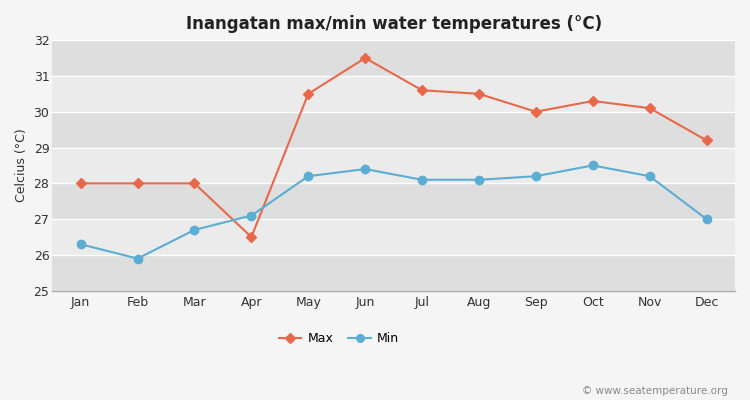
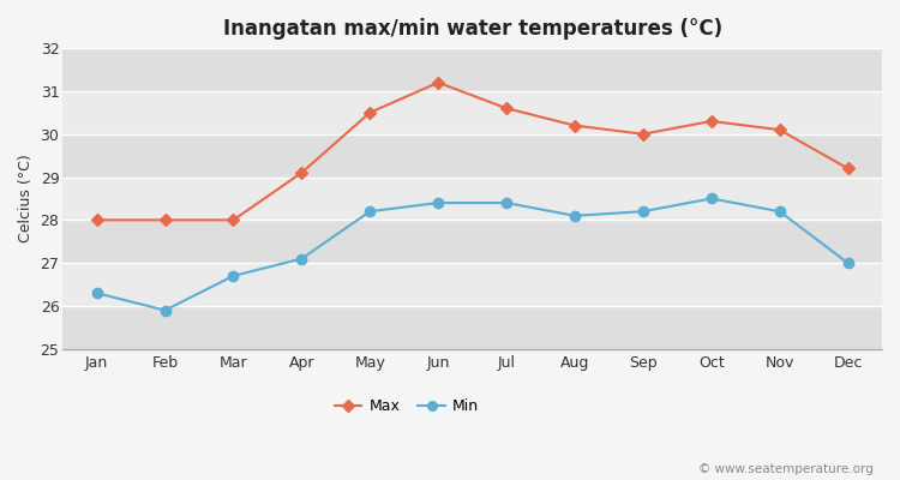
Max/Apr: 26.5 -> 29.1
Max/Jun: 31.5 -> 31.2
Min/Jul: 28.1 -> 28.4
Max/Aug: 30.5 -> 30.2
